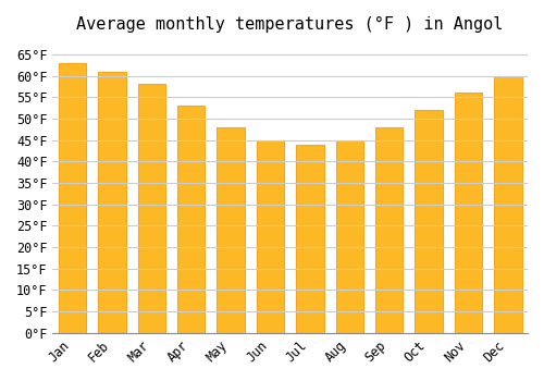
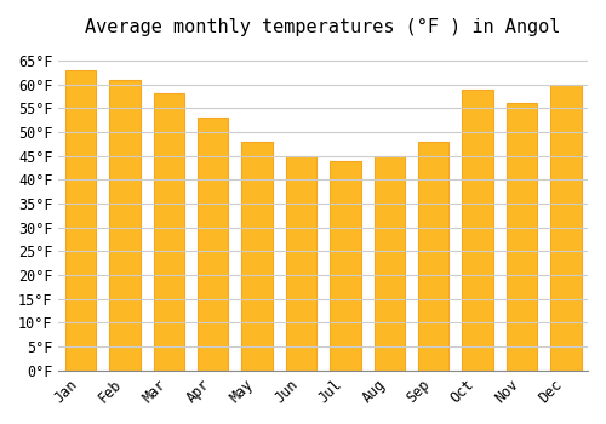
Oct: 52°F -> 59°F
